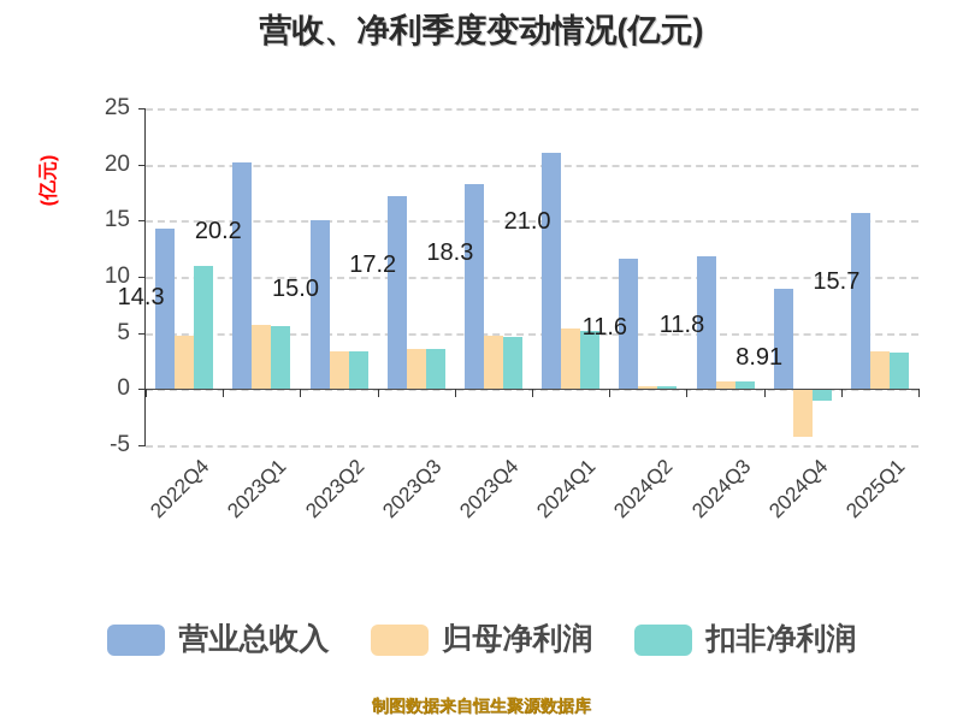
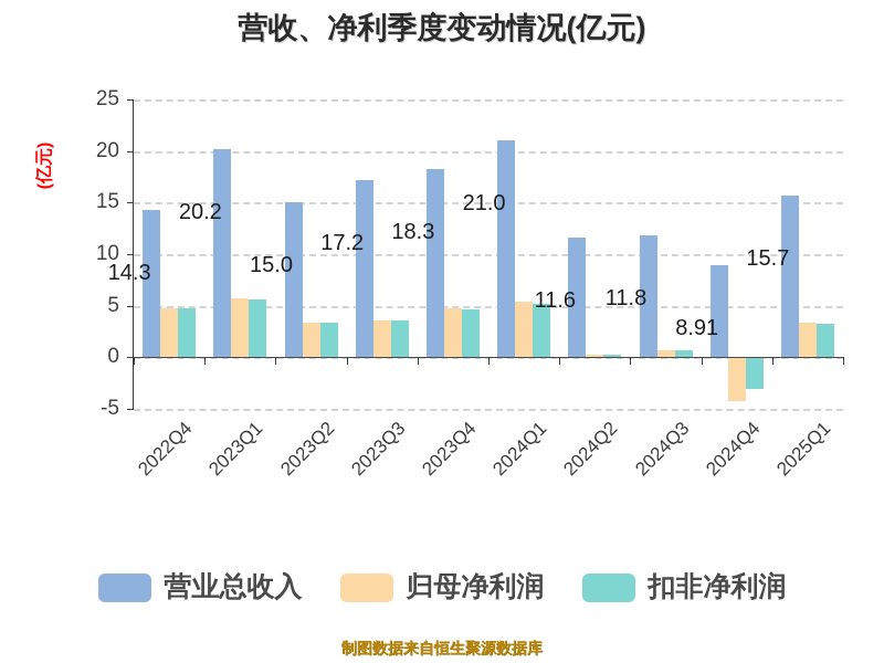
扣非净利润/2022Q4: 11 -> 5
扣非净利润/2024Q4: -1 -> -3
